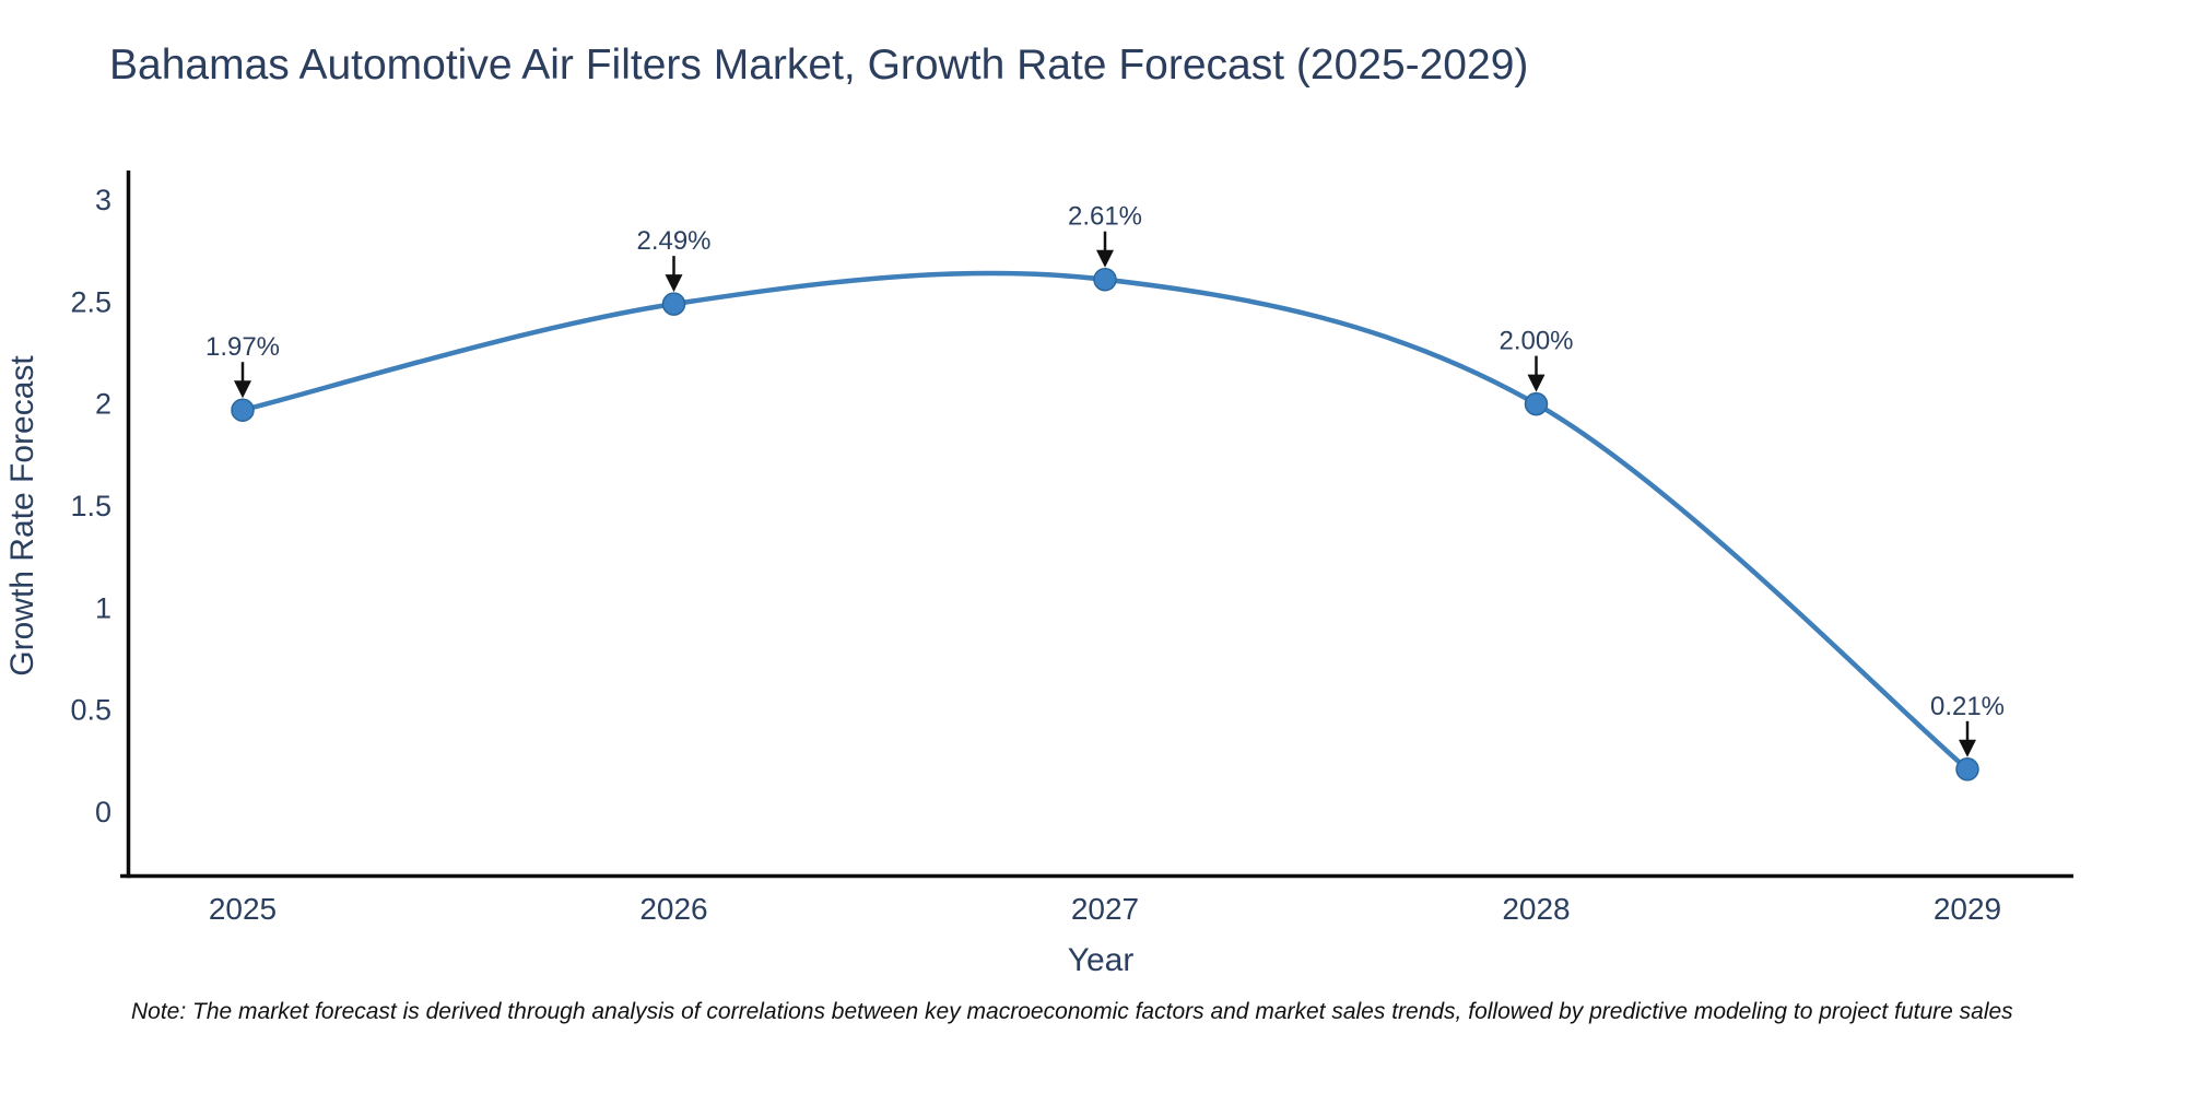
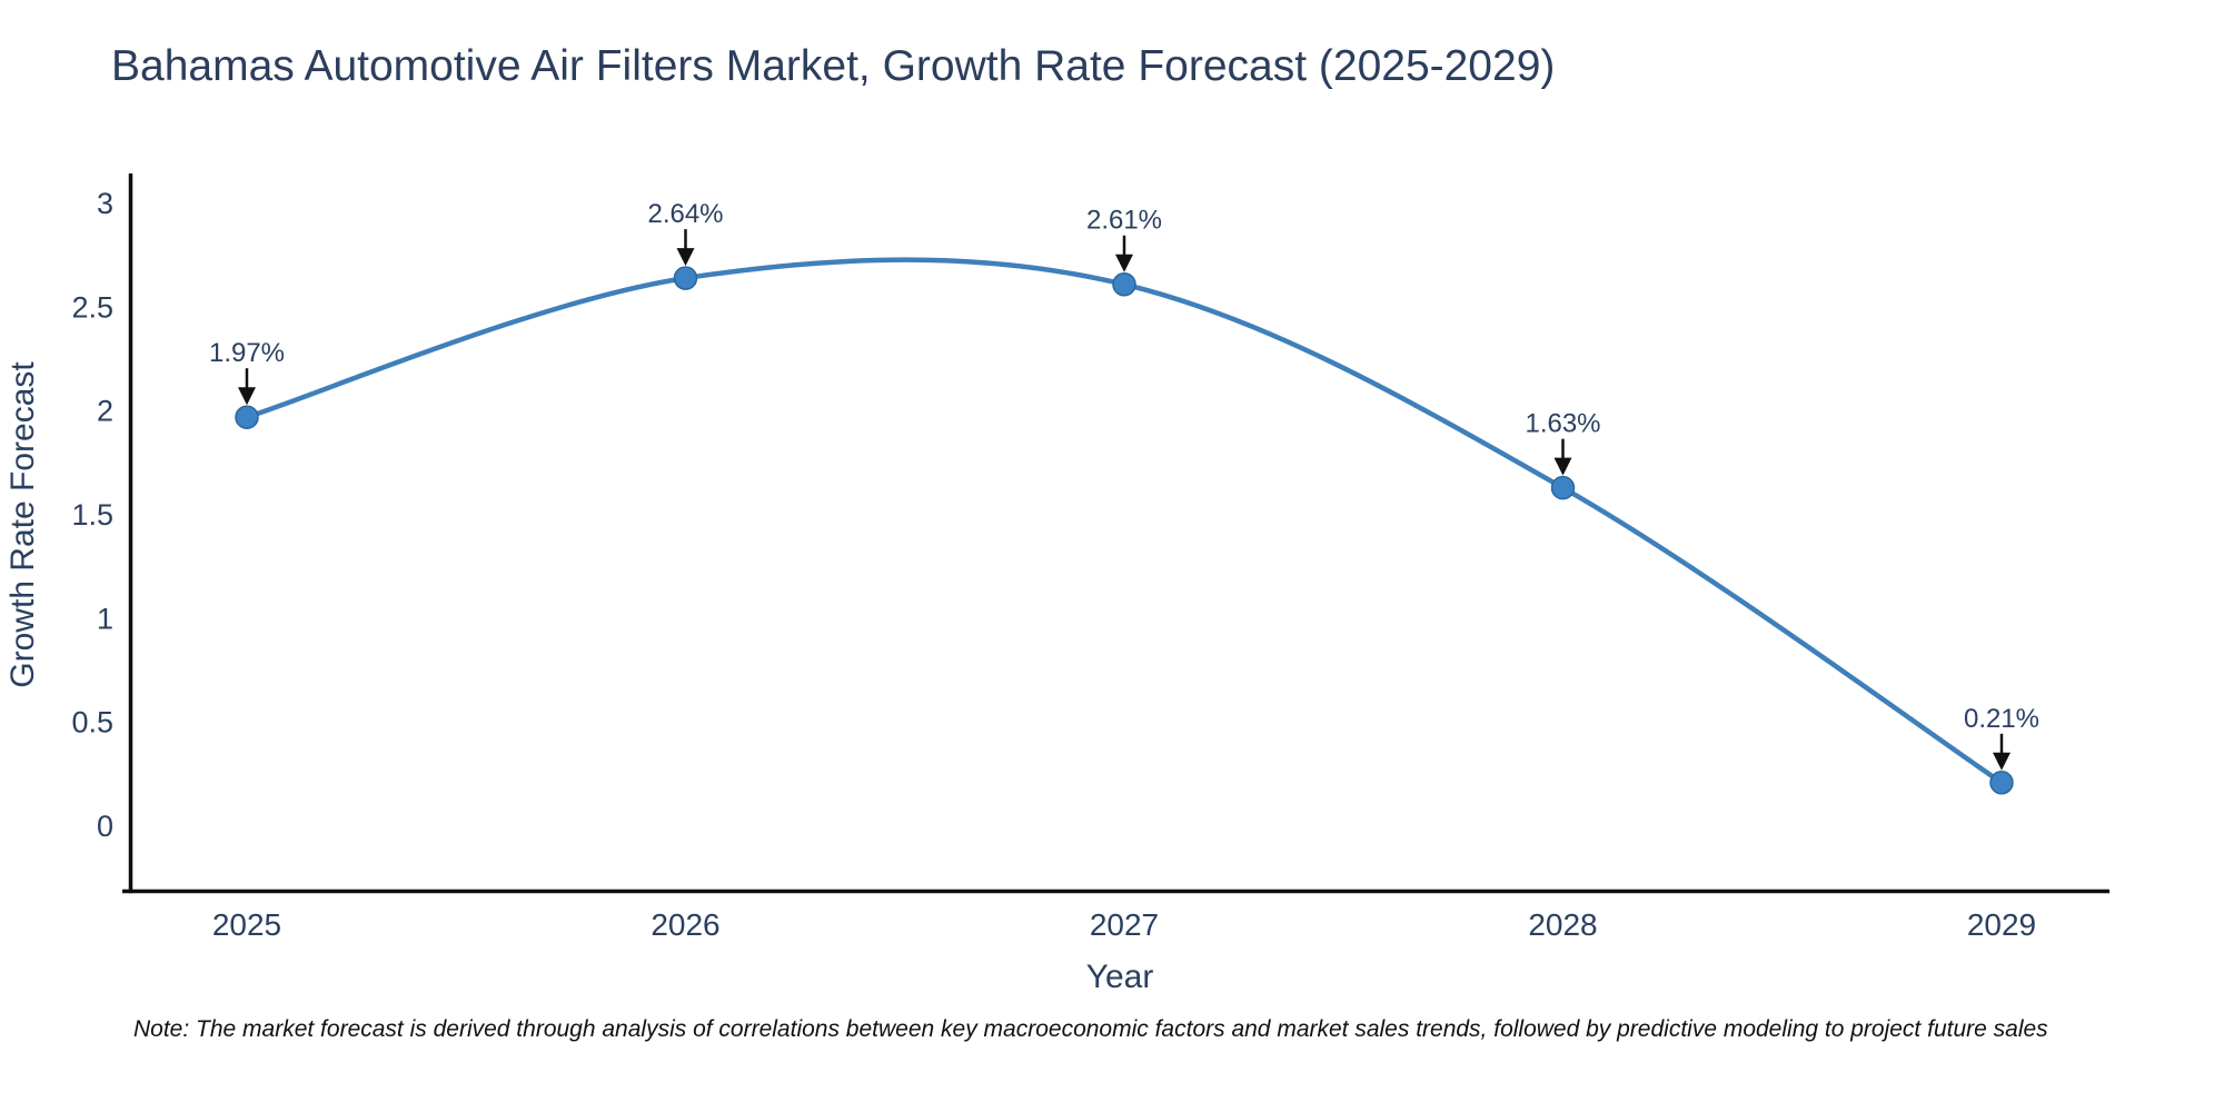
2026: 2.49% -> 2.64%
2028: 2.00% -> 1.63%
